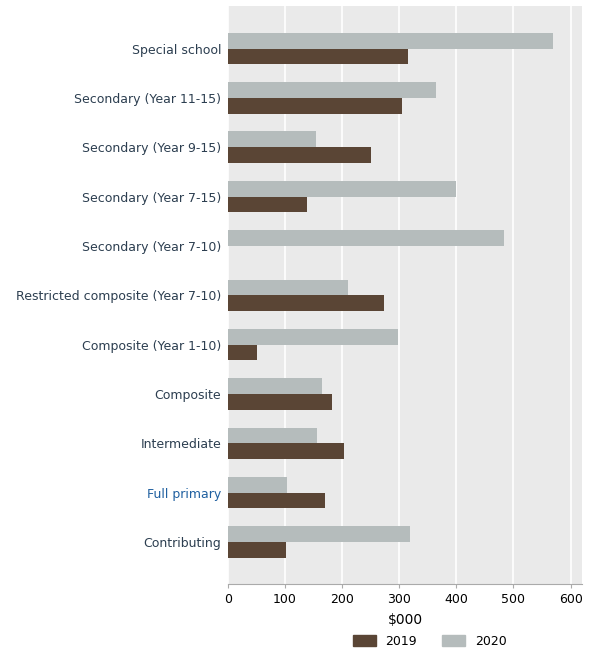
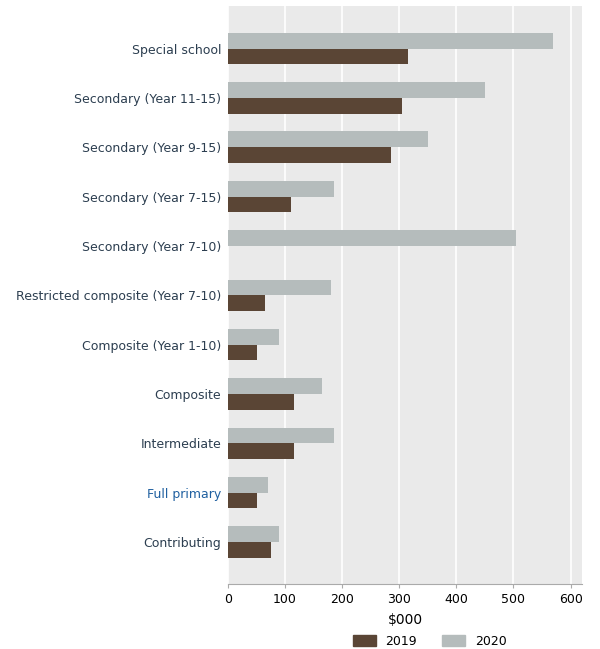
2020/Secondary (Year 11-15): 364 -> 450
2020/Secondary (Year 9-15): 154 -> 350
2019/Secondary (Year 9-15): 250 -> 285
2020/Secondary (Year 7-15): 400 -> 185
2019/Secondary (Year 7-15): 138 -> 110
2020/Secondary (Year 7-10): 484 -> 505
2020/Restricted composite (Year 7-10): 210 -> 180
2019/Restricted composite (Year 7-10): 274 -> 65
2020/Composite (Year 1-10): 298 -> 90
2019/Composite: 182 -> 115
2020/Intermediate: 156 -> 185
2019/Intermediate: 204 -> 115
2020/Full primary: 104 -> 70
2019/Full primary: 170 -> 50
2020/Contributing: 318 -> 90
2019/Contributing: 102 -> 75
